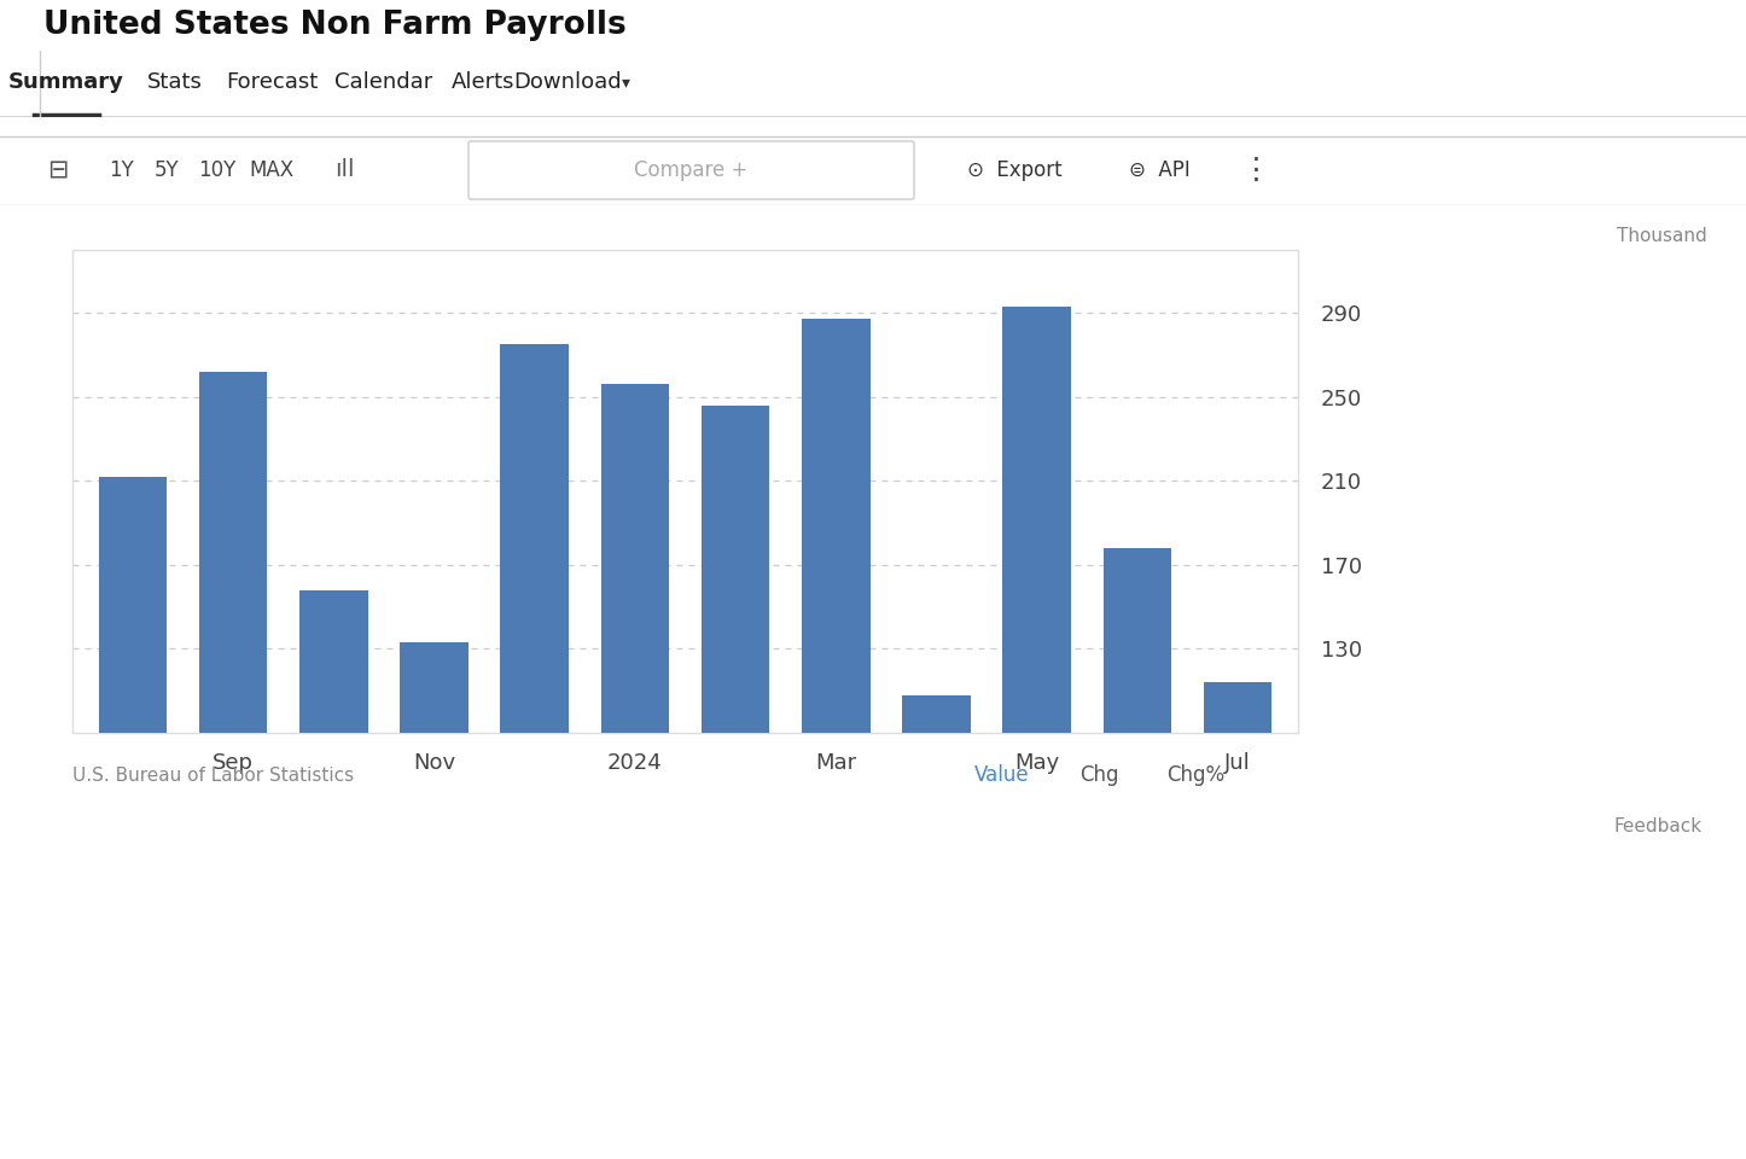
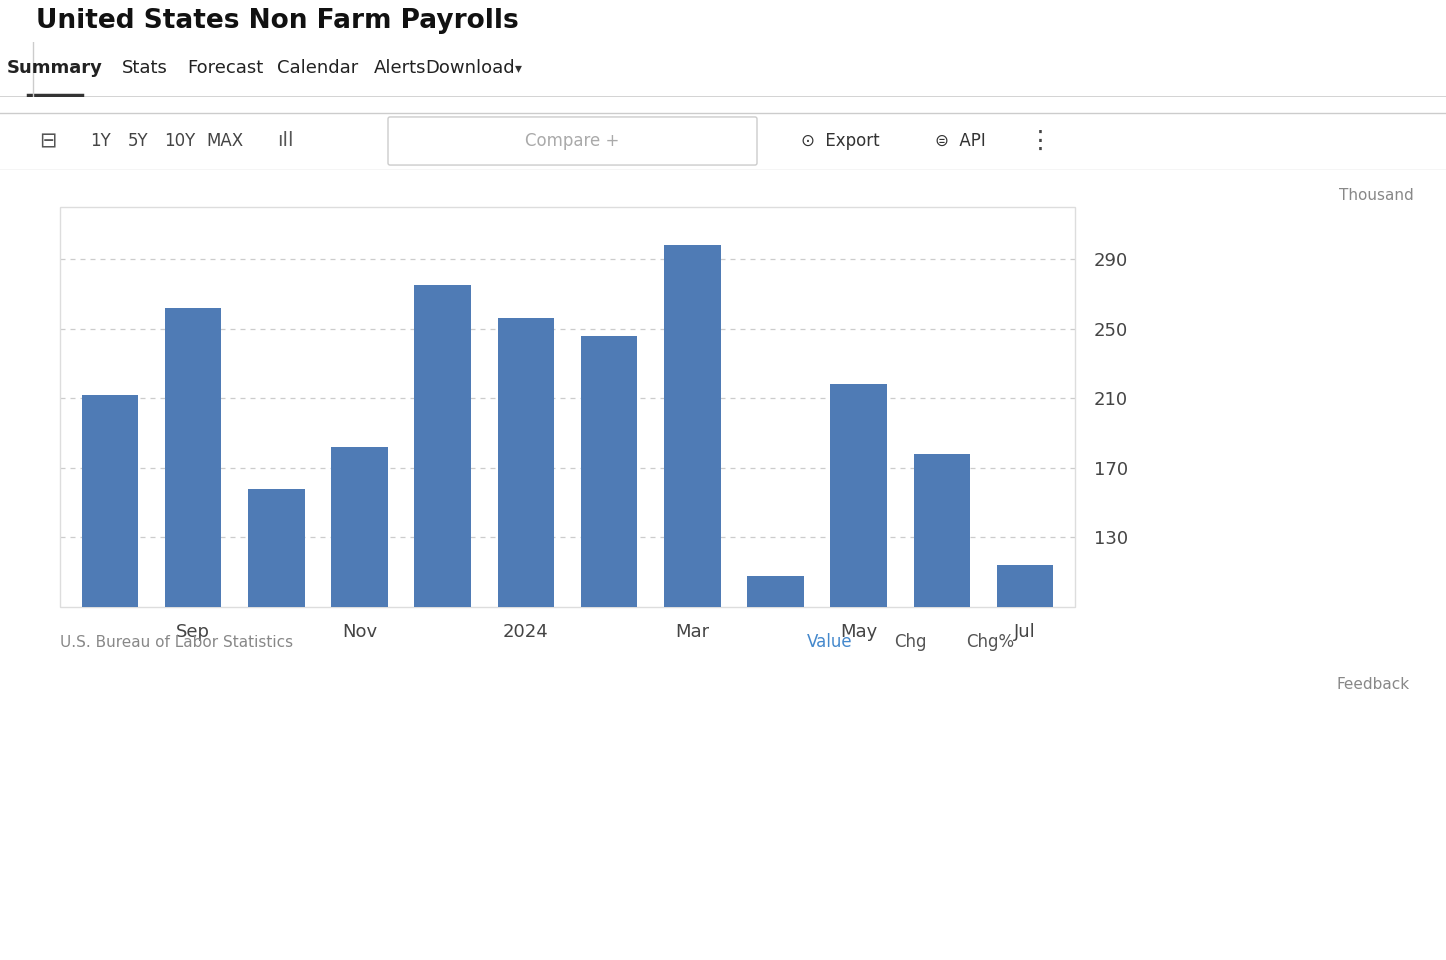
Nov: 133 -> 182
Mar: 287 -> 298
May: 293 -> 218
